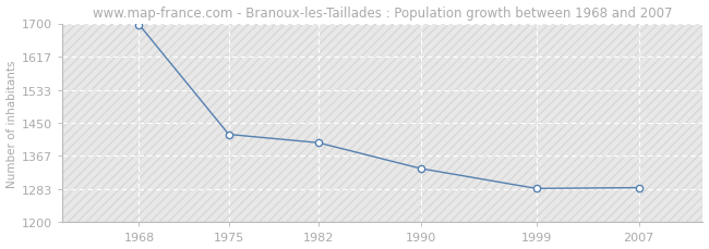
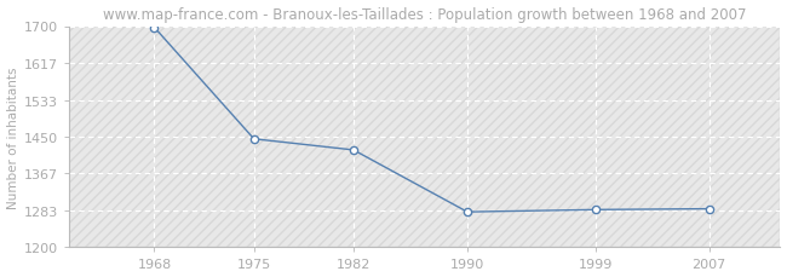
1975: 1421 -> 1445
1982: 1400 -> 1420
1990: 1335 -> 1280
